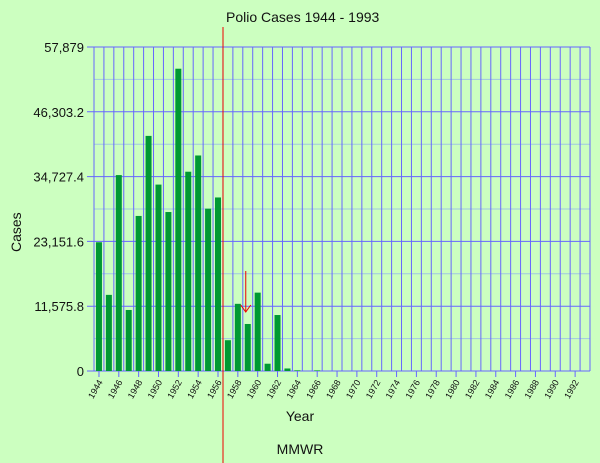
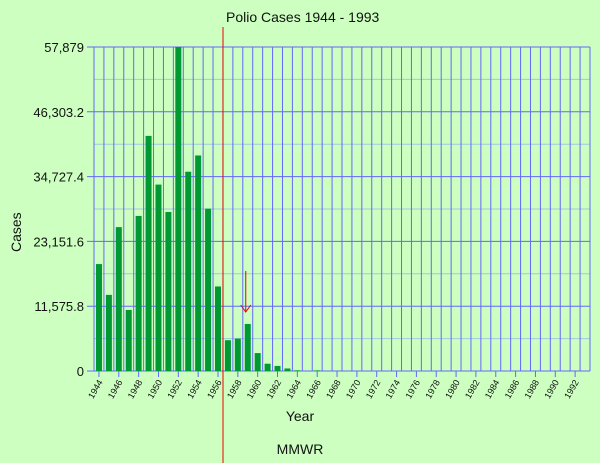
1944: 23000 -> 19000
1946: 35000 -> 26000
1952: 54000 -> 58000
1956: 31000 -> 15000
1958: 12000 -> 6000
1960: 14000 -> 3000
1962: 10000 -> 1000
